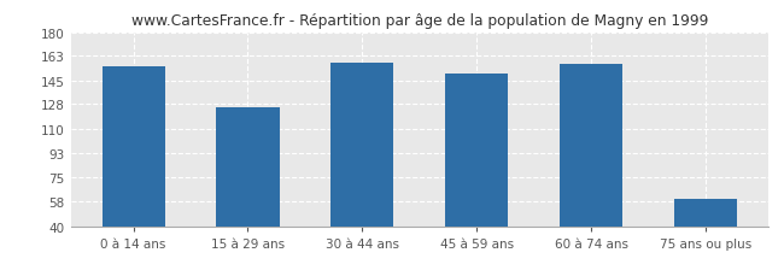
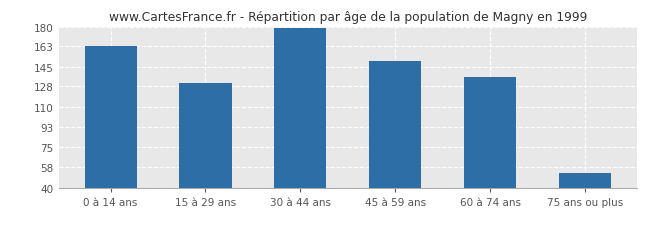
0 à 14 ans: 155 -> 163
15 à 29 ans: 126 -> 131
30 à 44 ans: 158 -> 179
60 à 74 ans: 157 -> 136
75 ans ou plus: 60 -> 53
